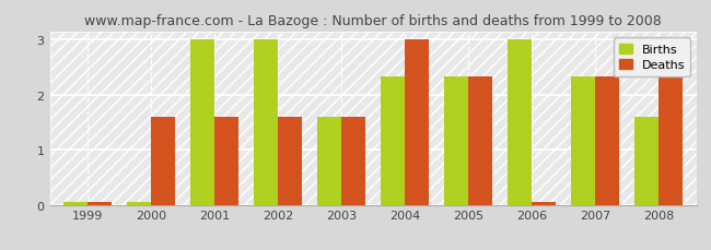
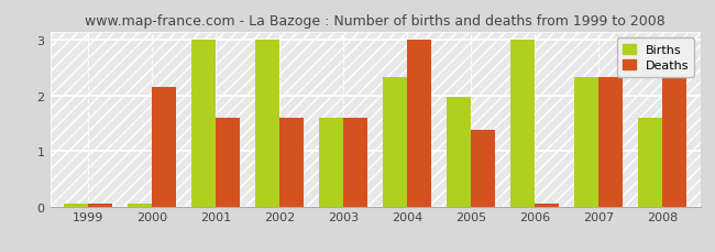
Deaths/2000: 1.60 -> 2.16
Births/2005: 2.33 -> 1.98
Deaths/2005: 2.33 -> 1.38
